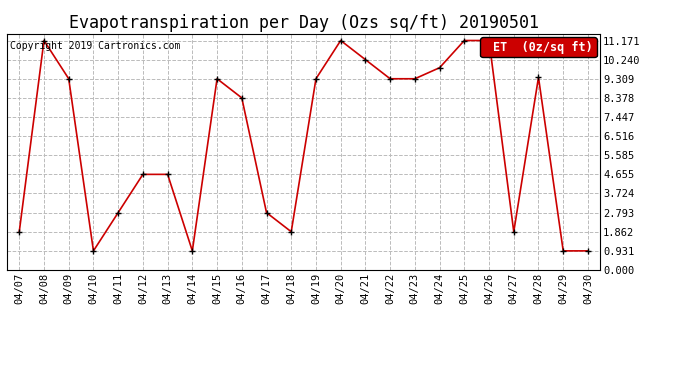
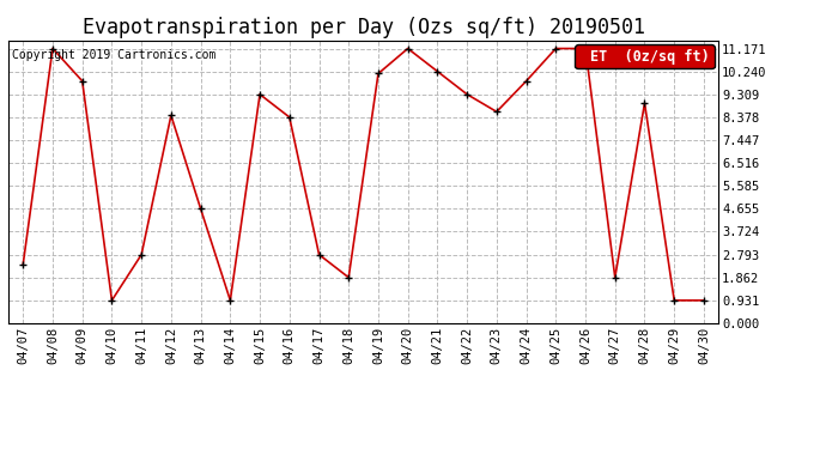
04/07: 1.86 -> 2.40
04/09: 9.31 -> 9.85
04/12: 4.66 -> 8.45
04/19: 9.31 -> 10.15
04/23: 9.31 -> 8.60
04/28: 9.38 -> 8.95
